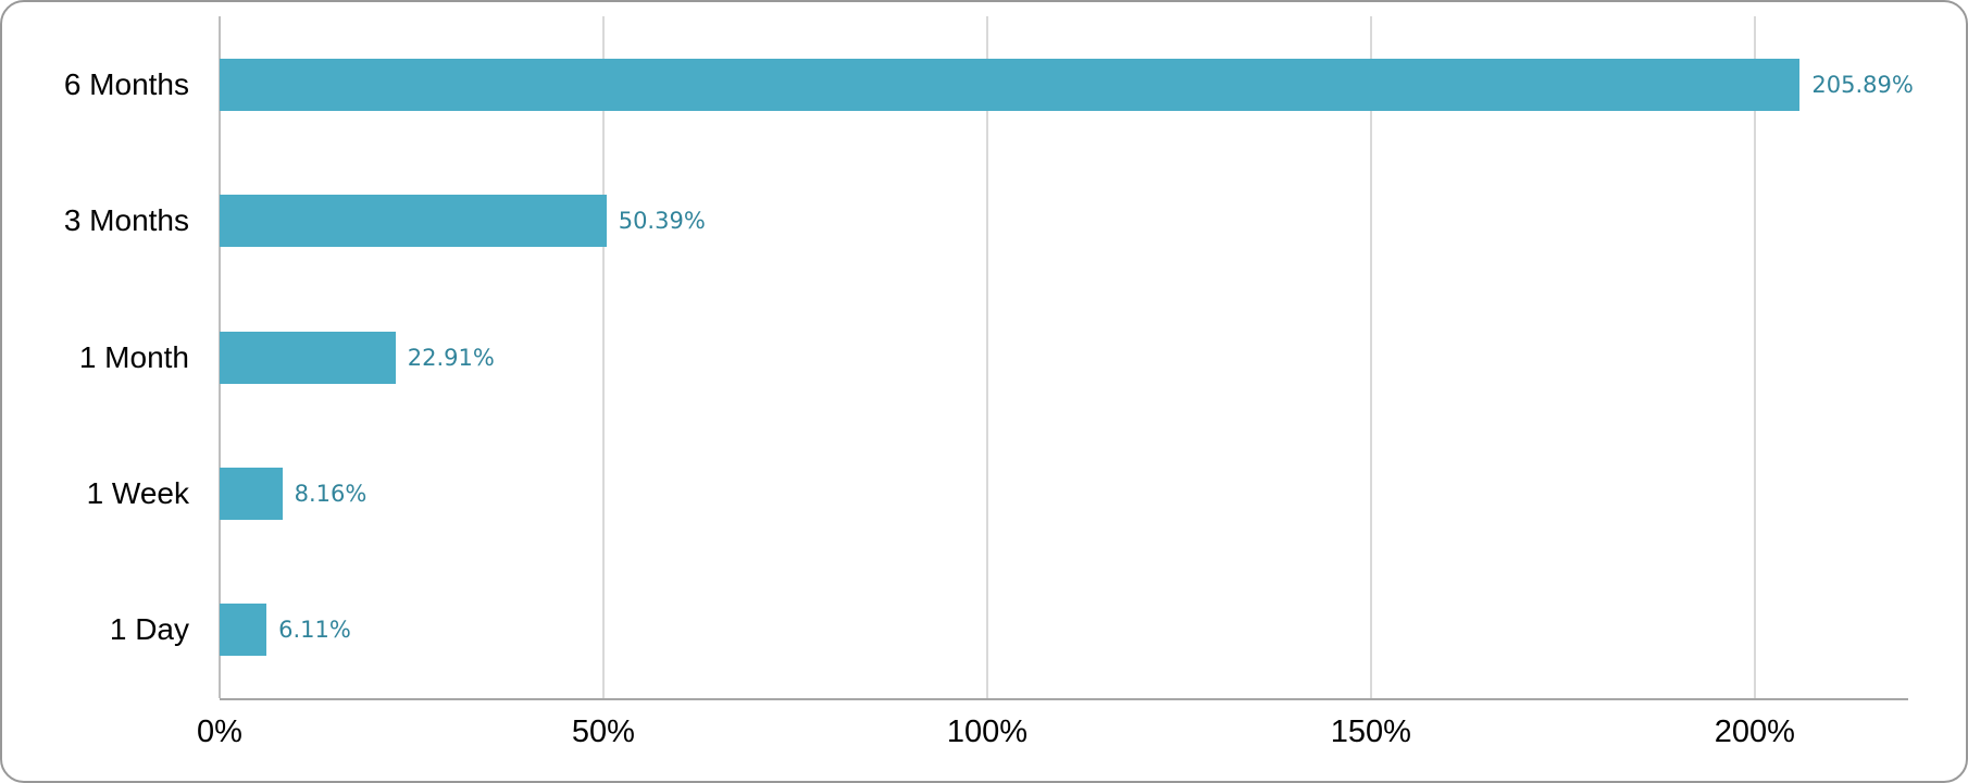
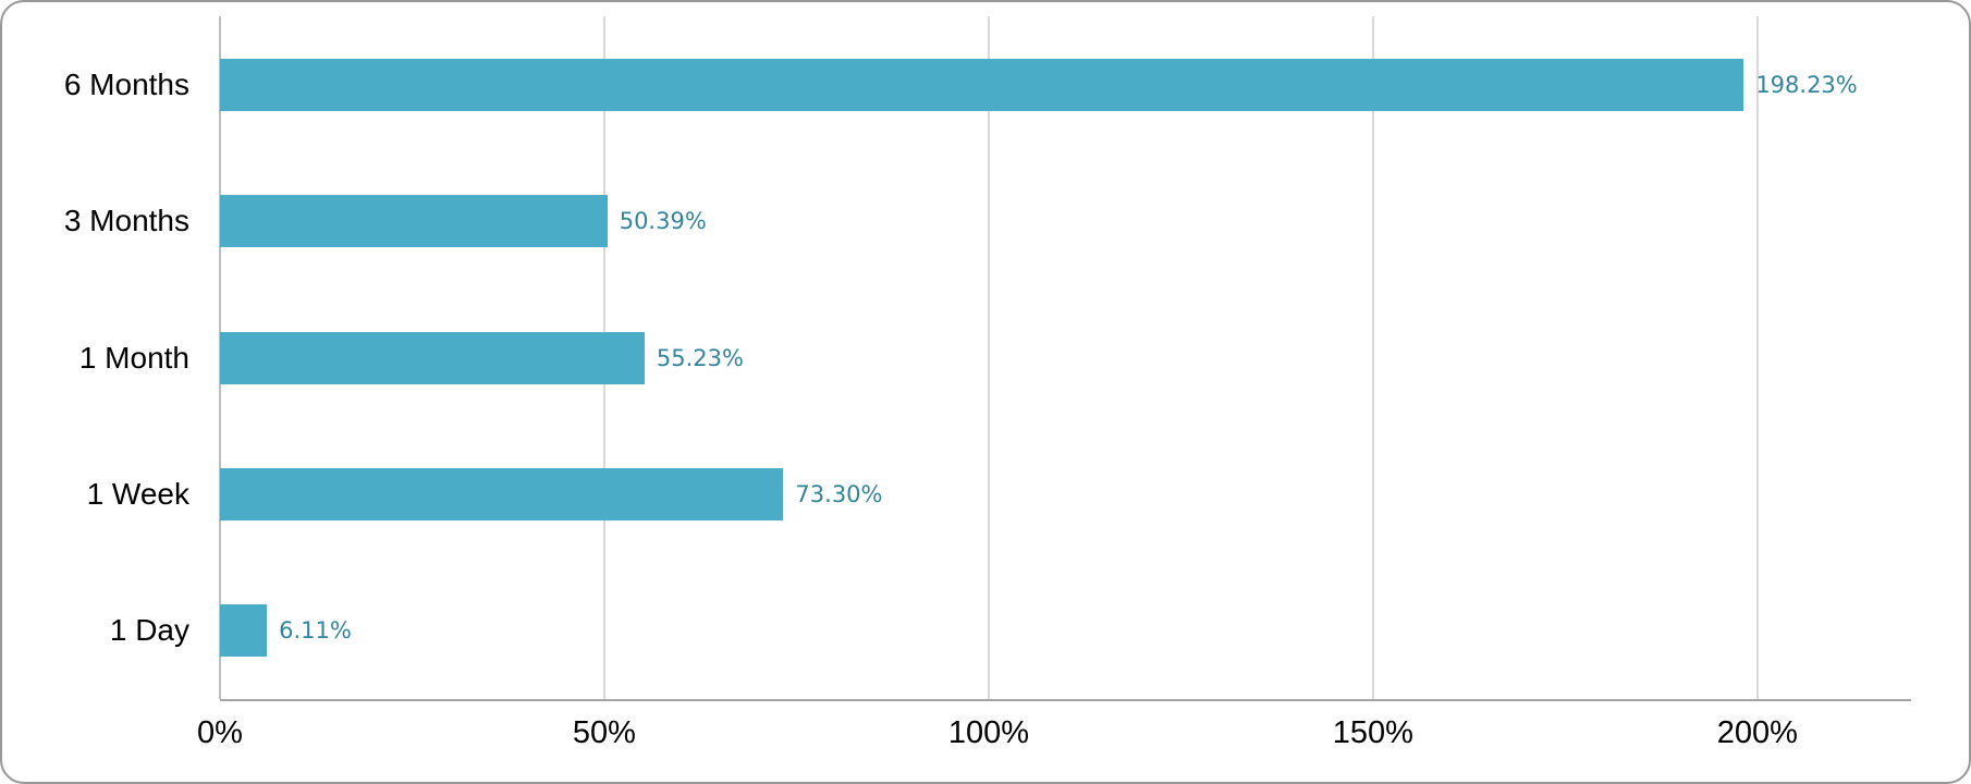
6 Months: 205.89% -> 198.23%
1 Month: 22.91% -> 55.23%
1 Week: 8.16% -> 73.30%
